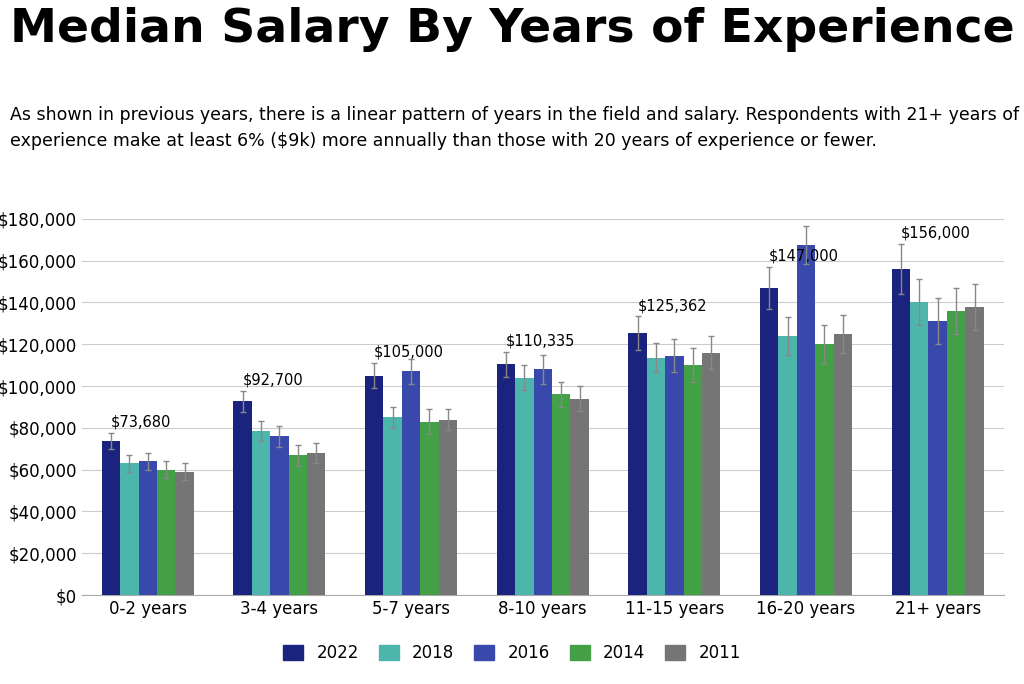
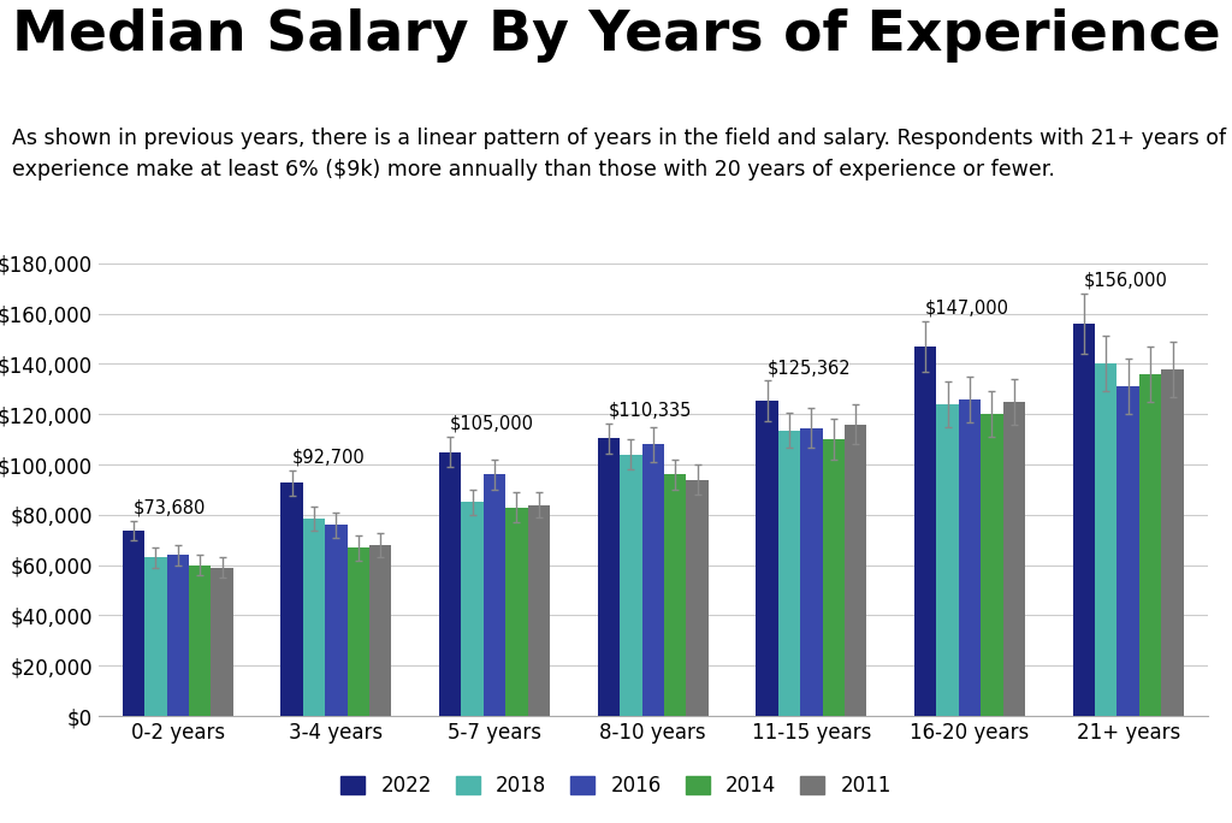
2016/5-7 years: $107,000 -> $96,000
2016/16-20 years: $167,500 -> $126,000
